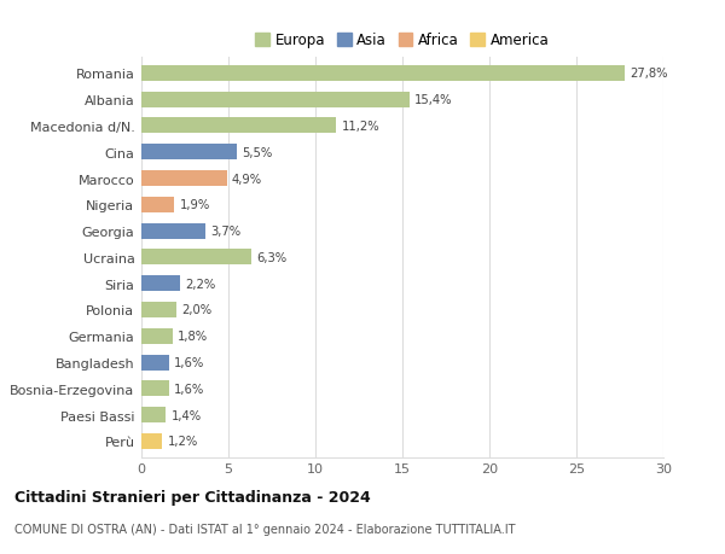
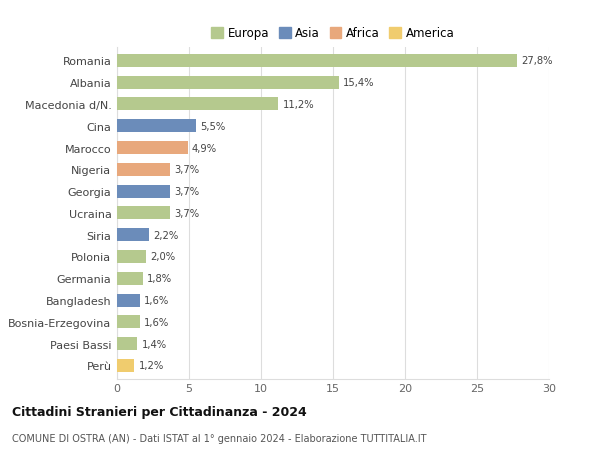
Nigeria: 1,9% -> 3,7%
Ucraina: 6,3% -> 3,7%
